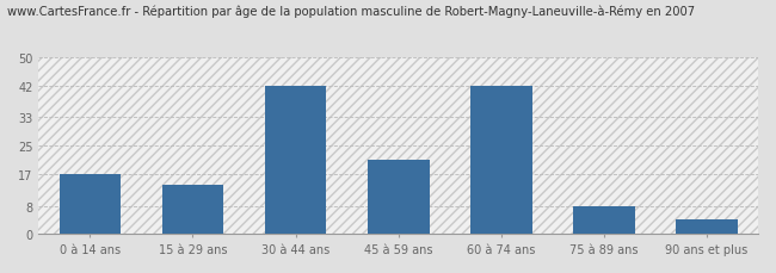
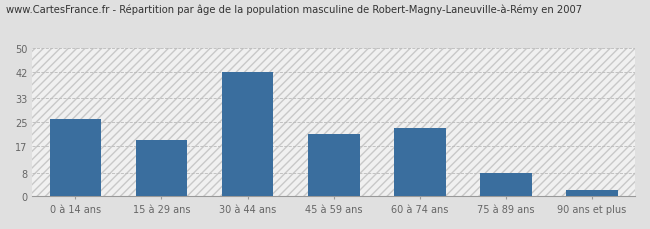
0 à 14 ans: 17 -> 26
15 à 29 ans: 14 -> 19
60 à 74 ans: 42 -> 23
90 ans et plus: 4 -> 2
